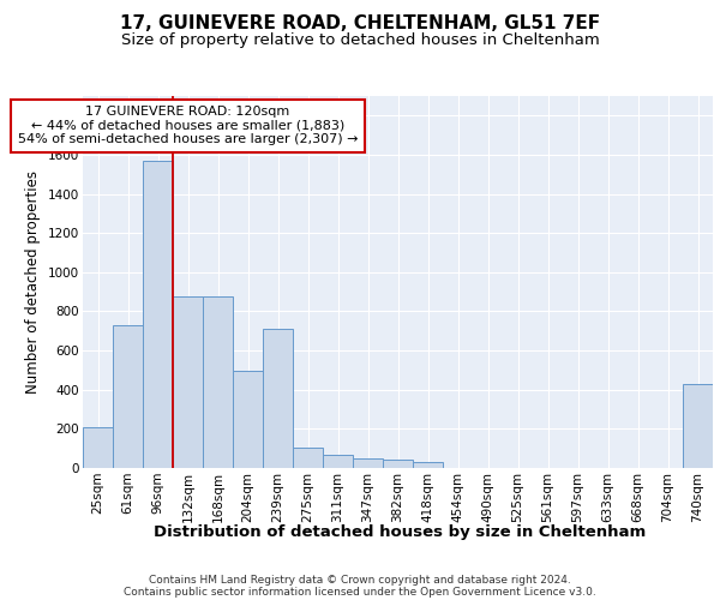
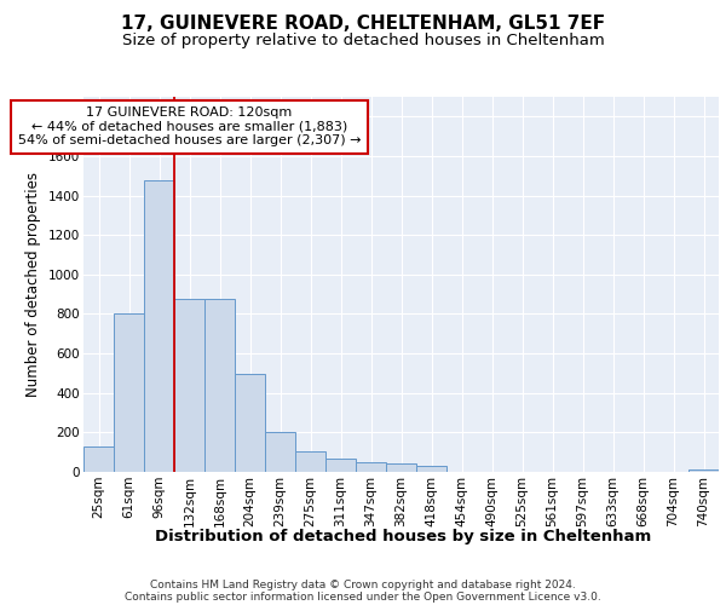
25sqm: 210 -> 130
61sqm: 730 -> 800
96sqm: 1570 -> 1480
239sqm: 710 -> 200
740sqm: 430 -> 20
